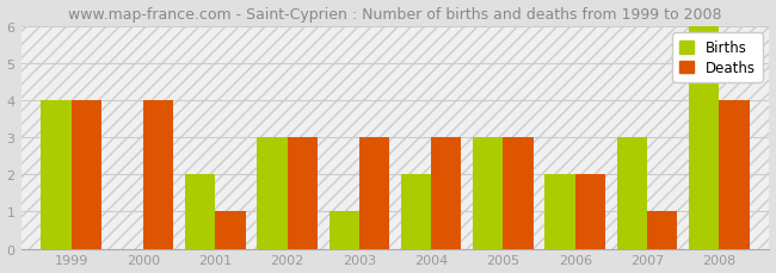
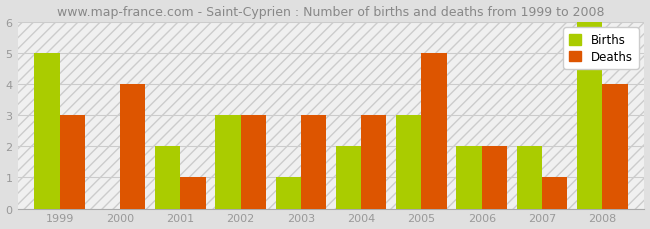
Births/1999: 4 -> 5
Deaths/1999: 4 -> 3
Deaths/2005: 3 -> 5
Births/2007: 3 -> 2
